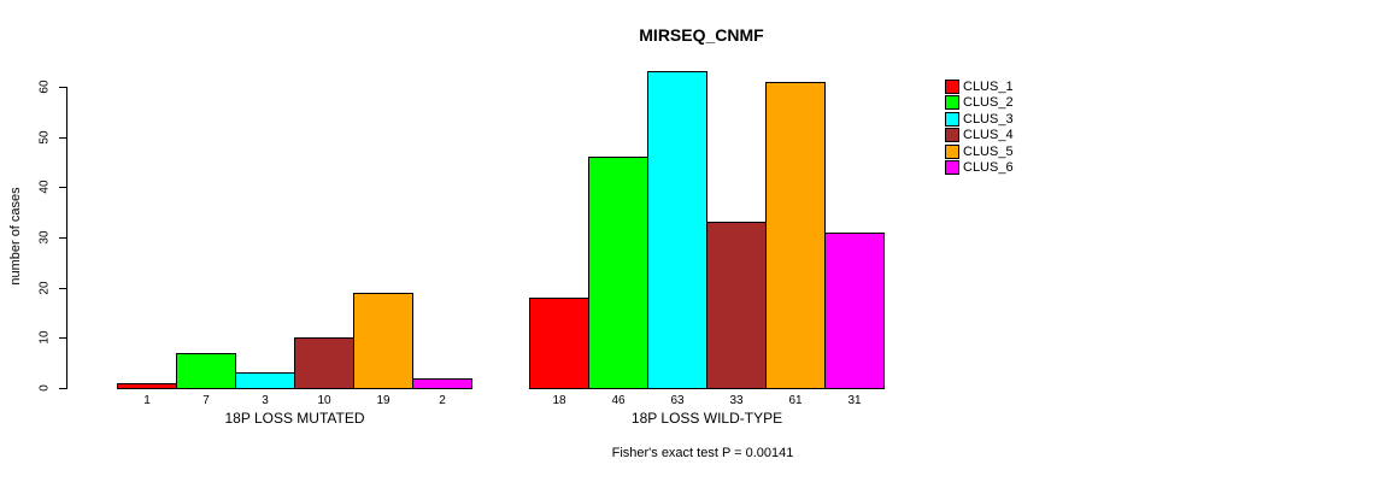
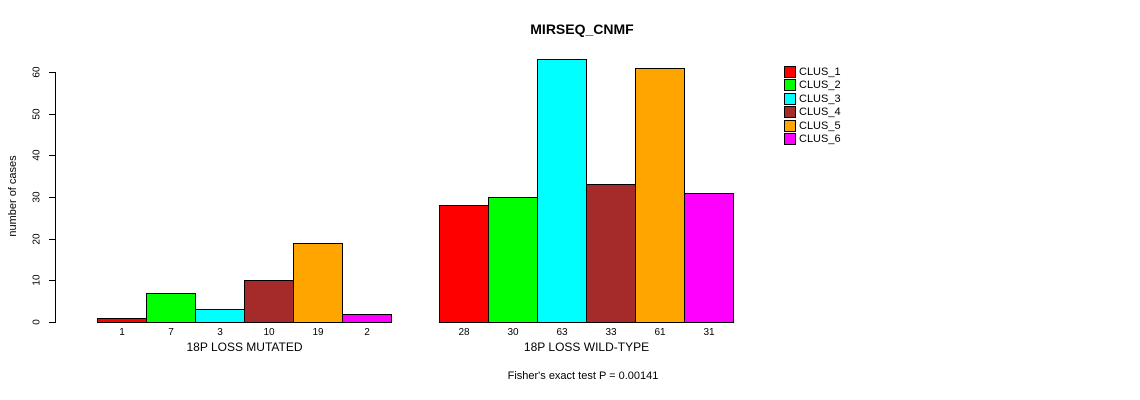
CLUS_1/18P LOSS WILD-TYPE: 18 -> 28
CLUS_2/18P LOSS WILD-TYPE: 46 -> 30
